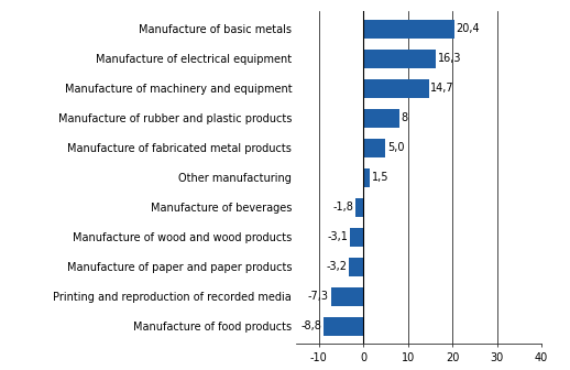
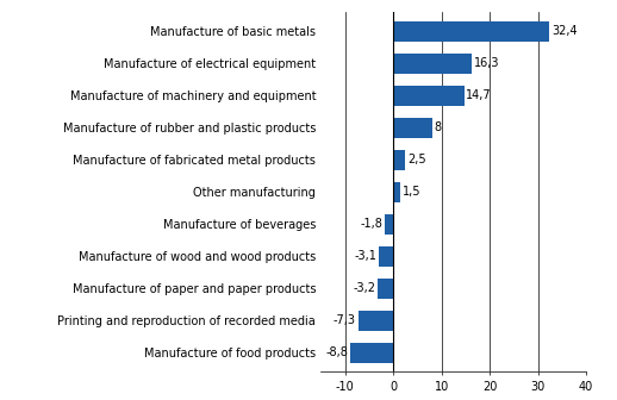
Manufacture of basic metals: 20,4 -> 32,4
Manufacture of fabricated metal products: 5,0 -> 2,5
